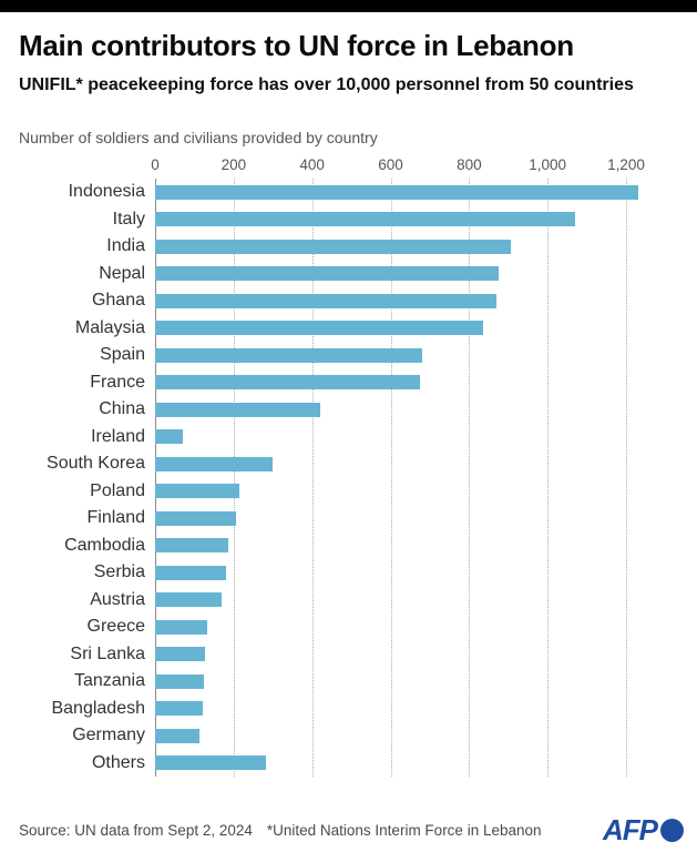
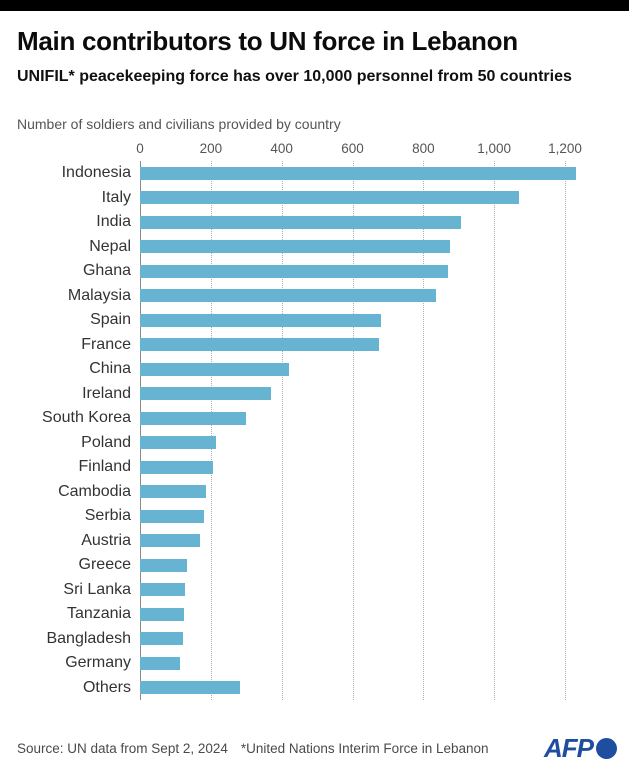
Ireland: 70 -> 370
